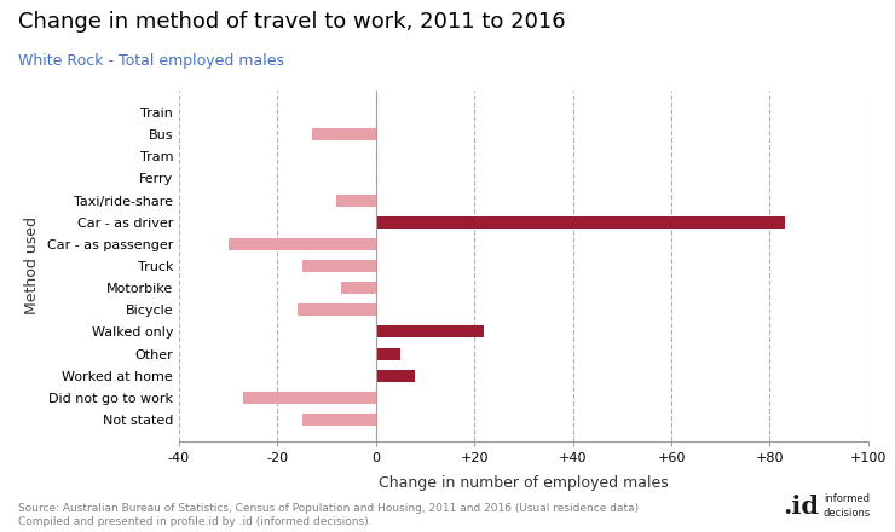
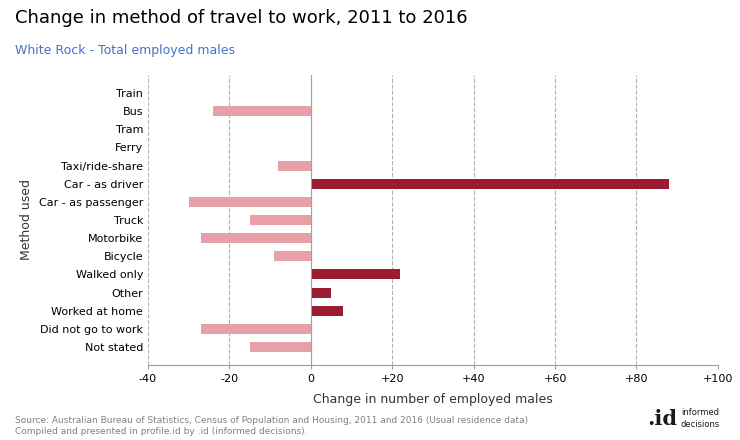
Bus: -13 -> -24
Car - as driver: 83 -> 88
Motorbike: -7 -> -27
Bicycle: -16 -> -9
